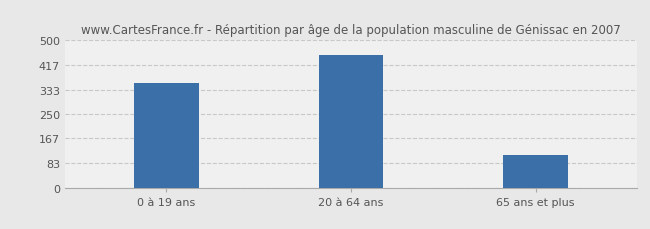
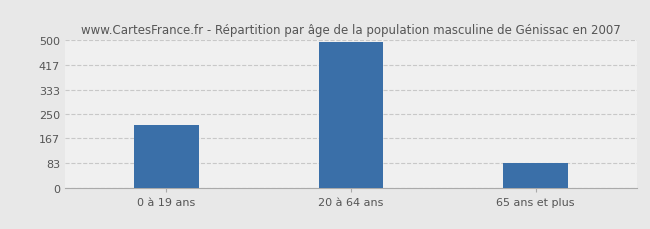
0 à 19 ans: 355 -> 213
20 à 64 ans: 450 -> 493
65 ans et plus: 110 -> 84
